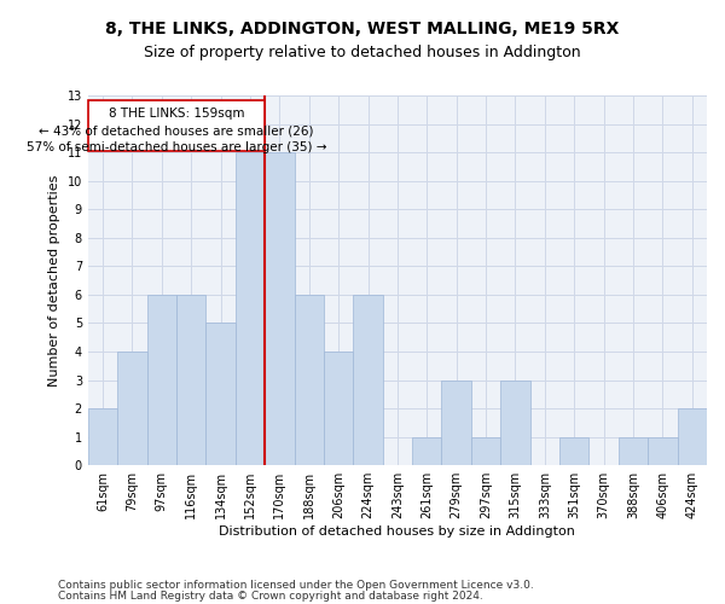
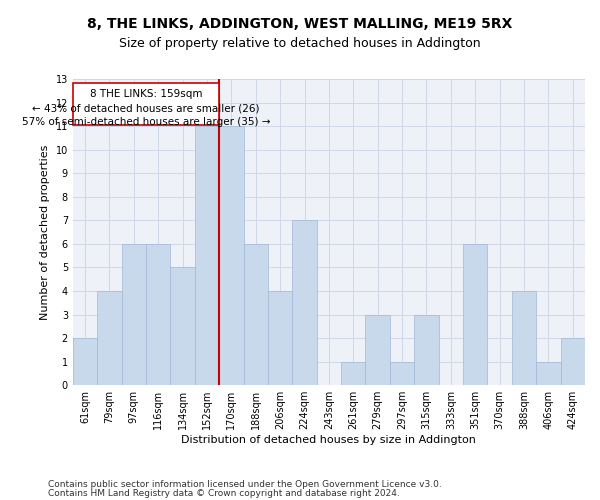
224sqm: 6 -> 7
351sqm: 1 -> 6
388sqm: 1 -> 4
